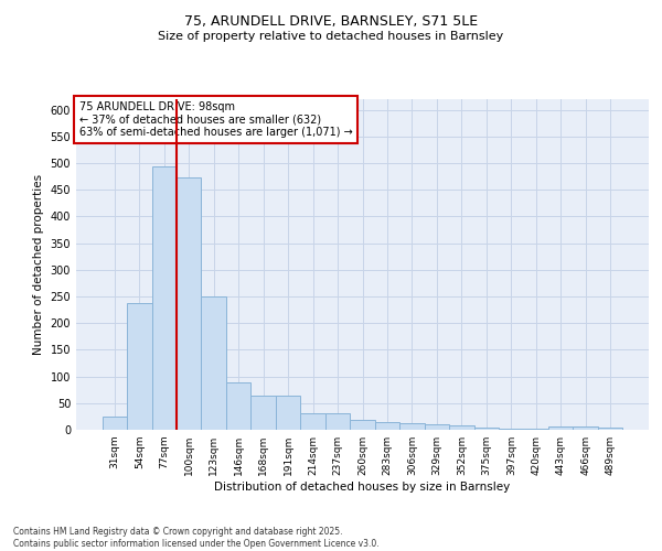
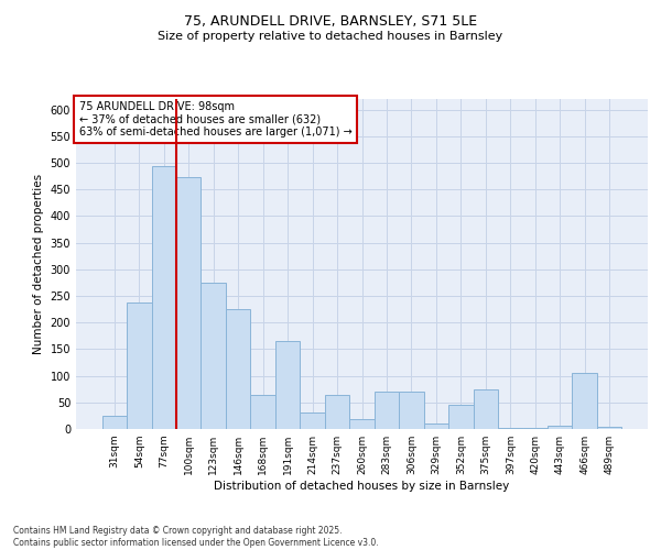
123sqm: 250 -> 275
146sqm: 88 -> 225
191sqm: 65 -> 165
237sqm: 30 -> 65
283sqm: 15 -> 70
306sqm: 12 -> 70
352sqm: 8 -> 45
375sqm: 5 -> 75
466sqm: 6 -> 105
